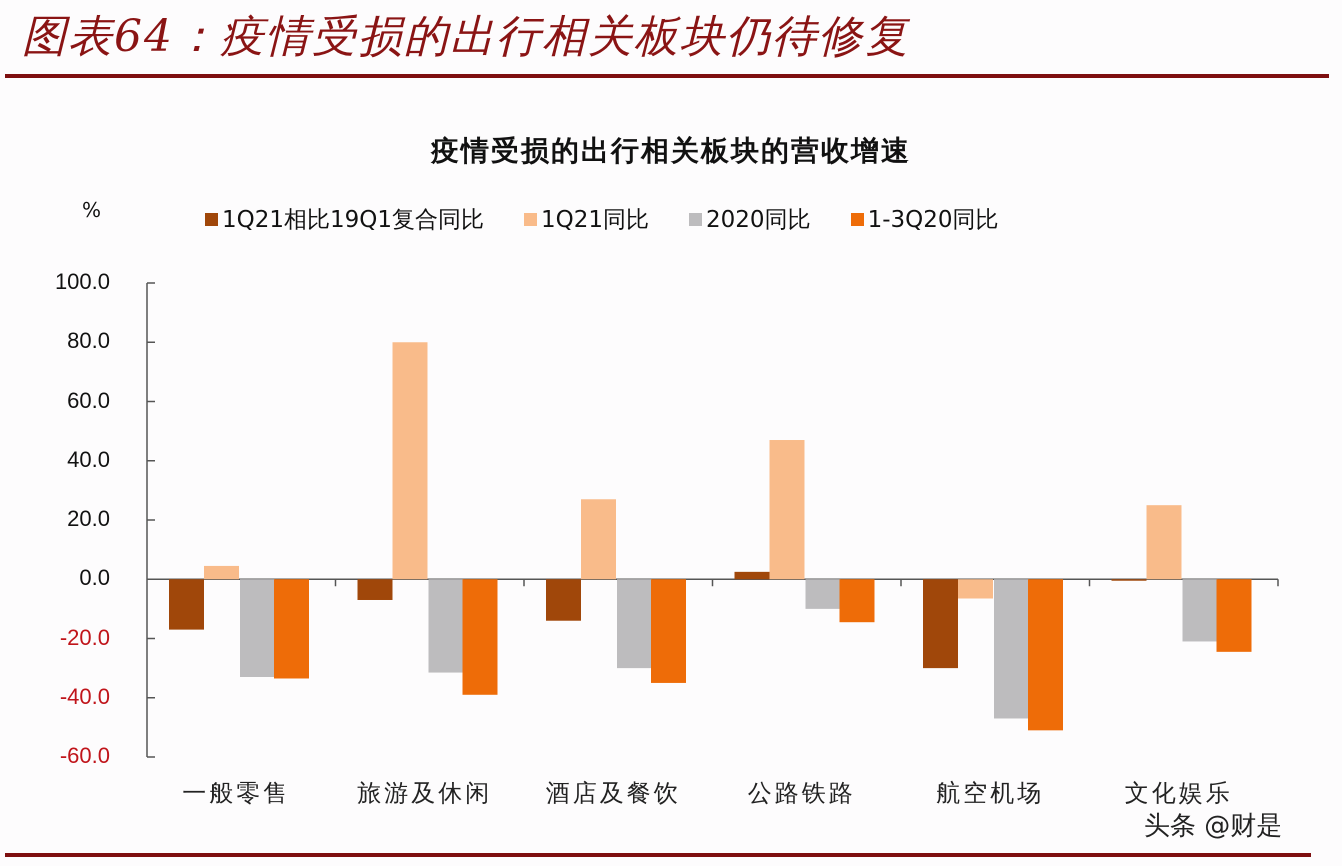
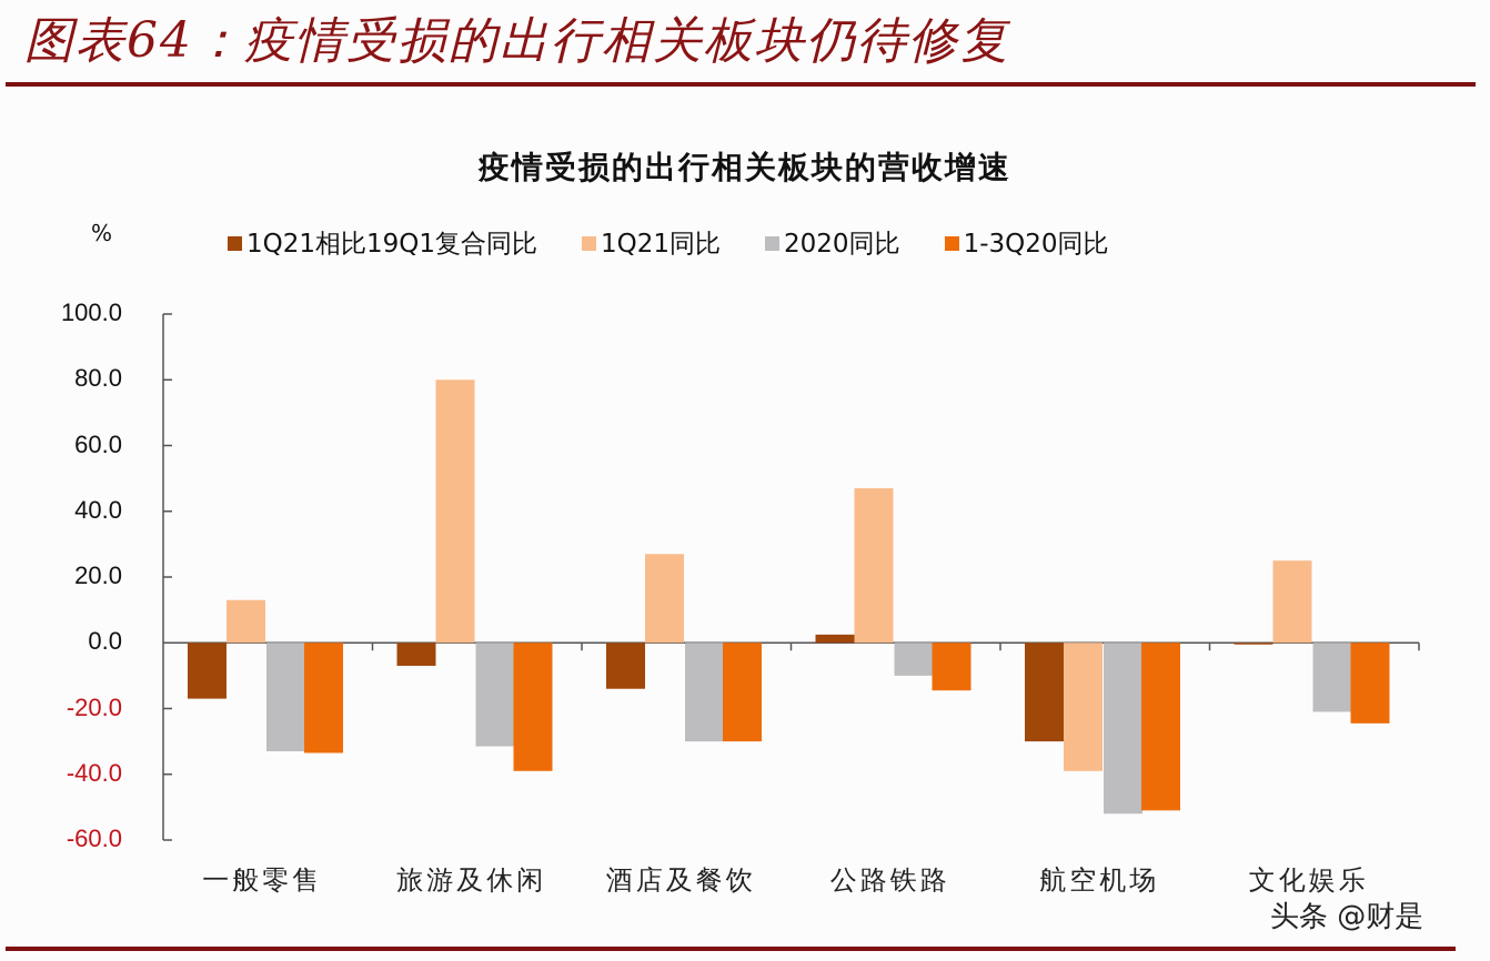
1Q21同比/一般零售: 4 -> 13
1-3Q20同比/酒店及餐饮: -35 -> -30
1Q21同比/航空机场: -6 -> -39
2020同比/航空机场: -47 -> -52
